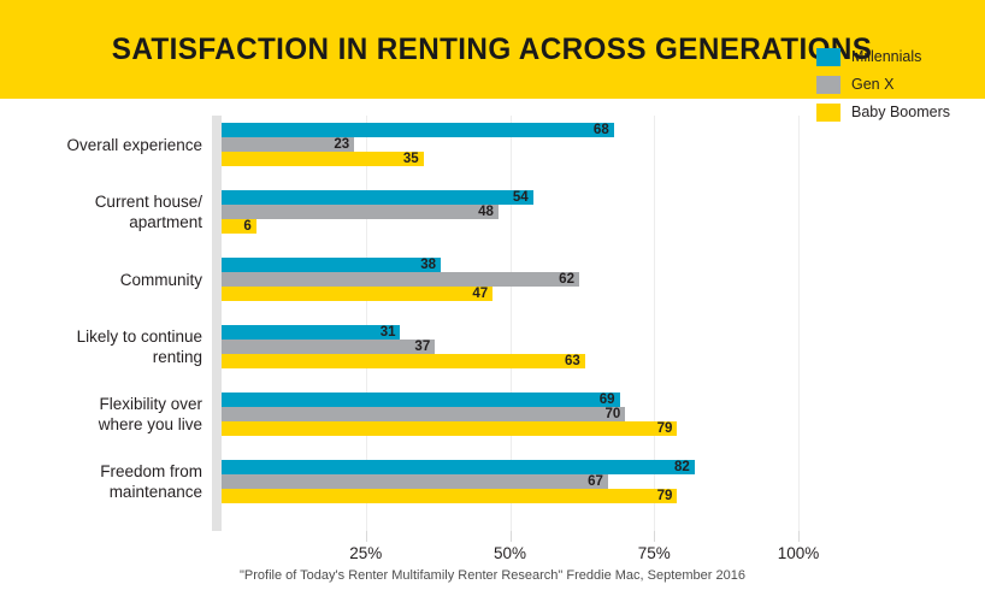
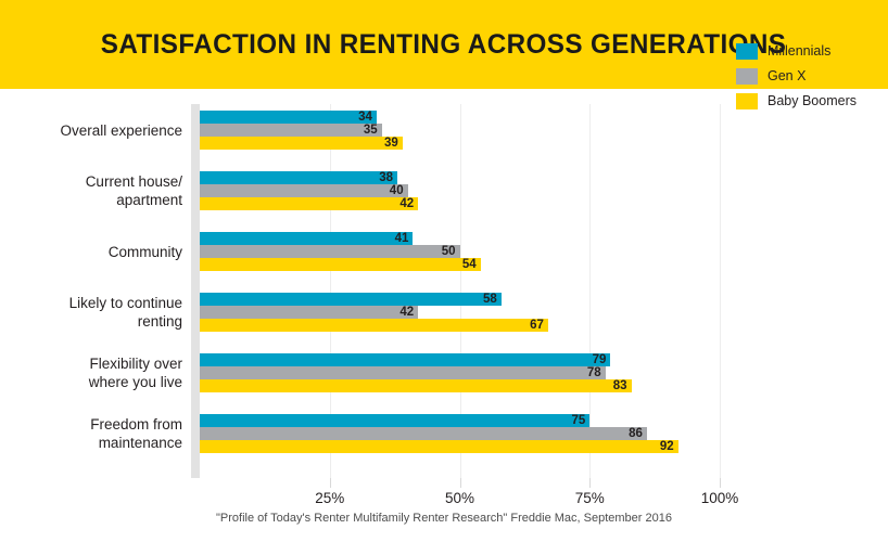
Millennials/Overall experience: 68 -> 34
Gen X/Overall experience: 23 -> 35
Baby Boomers/Overall experience: 35 -> 39
Millennials/Current house/ apartment: 54 -> 38
Gen X/Current house/ apartment: 48 -> 40
Baby Boomers/Current house/ apartment: 6 -> 42
Millennials/Community: 38 -> 41
Gen X/Community: 62 -> 50
Baby Boomers/Community: 47 -> 54
Millennials/Likely to continue renting: 31 -> 58
Gen X/Likely to continue renting: 37 -> 42
Baby Boomers/Likely to continue renting: 63 -> 67
Millennials/Flexibility over where you live: 69 -> 79
Gen X/Flexibility over where you live: 70 -> 78
Baby Boomers/Flexibility over where you live: 79 -> 83
Millennials/Freedom from maintenance: 82 -> 75
Gen X/Freedom from maintenance: 67 -> 86
Baby Boomers/Freedom from maintenance: 79 -> 92
